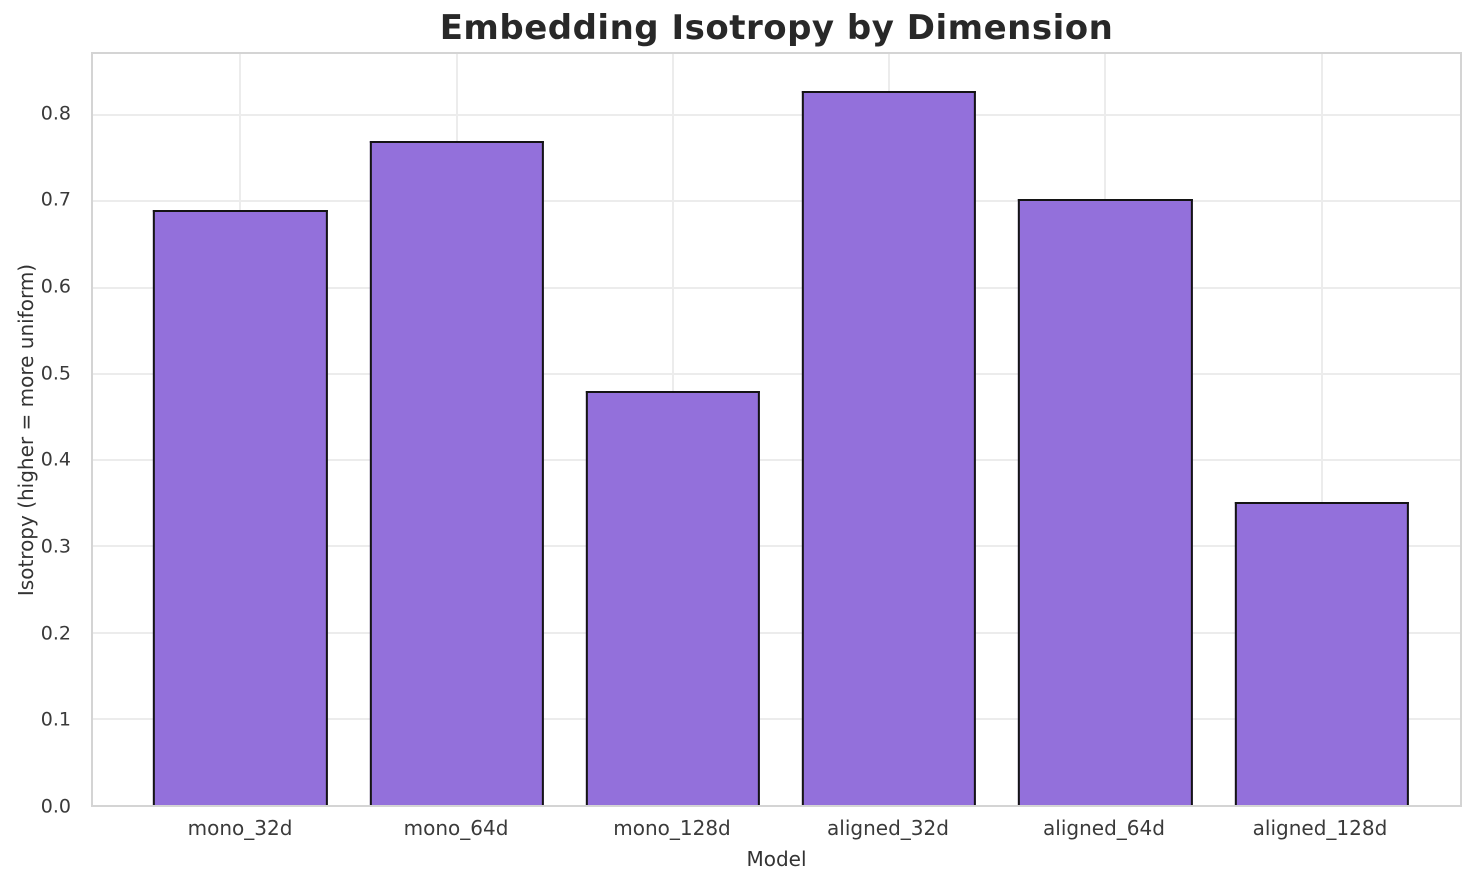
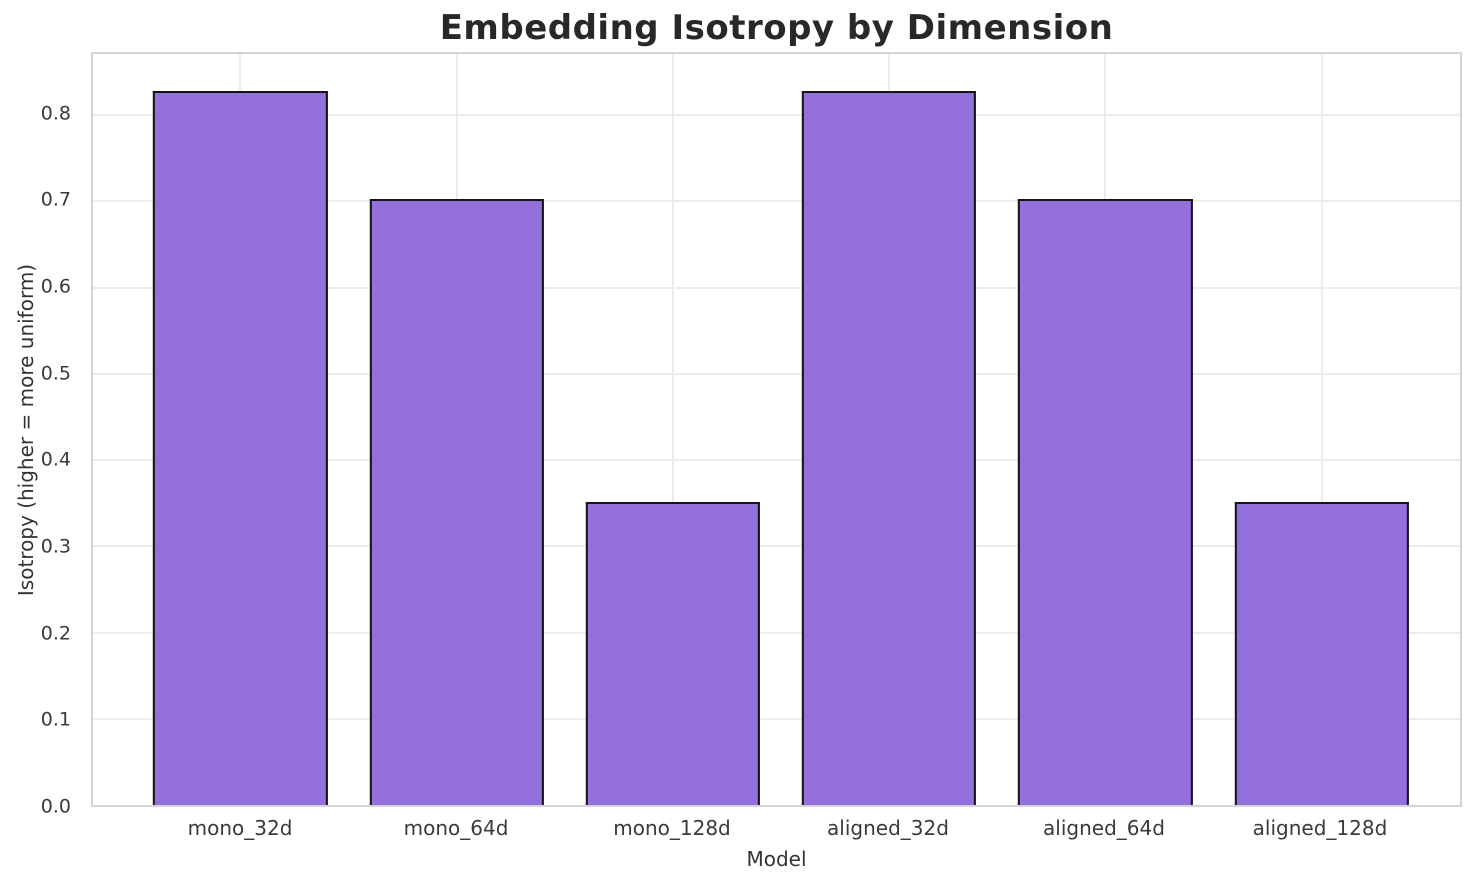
mono_32d: 0.69 -> 0.83
mono_64d: 0.77 -> 0.70
mono_128d: 0.48 -> 0.35
